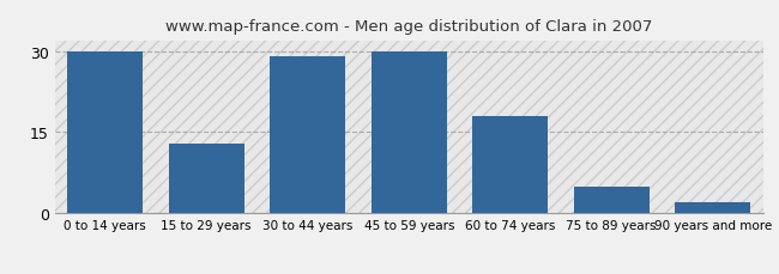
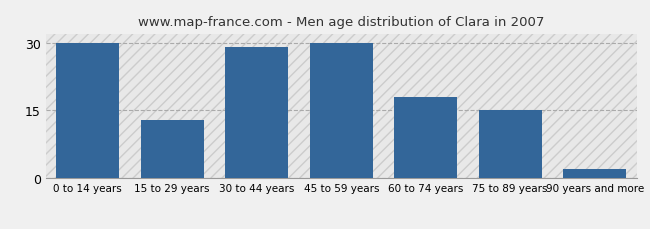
75 to 89 years: 5 -> 15
